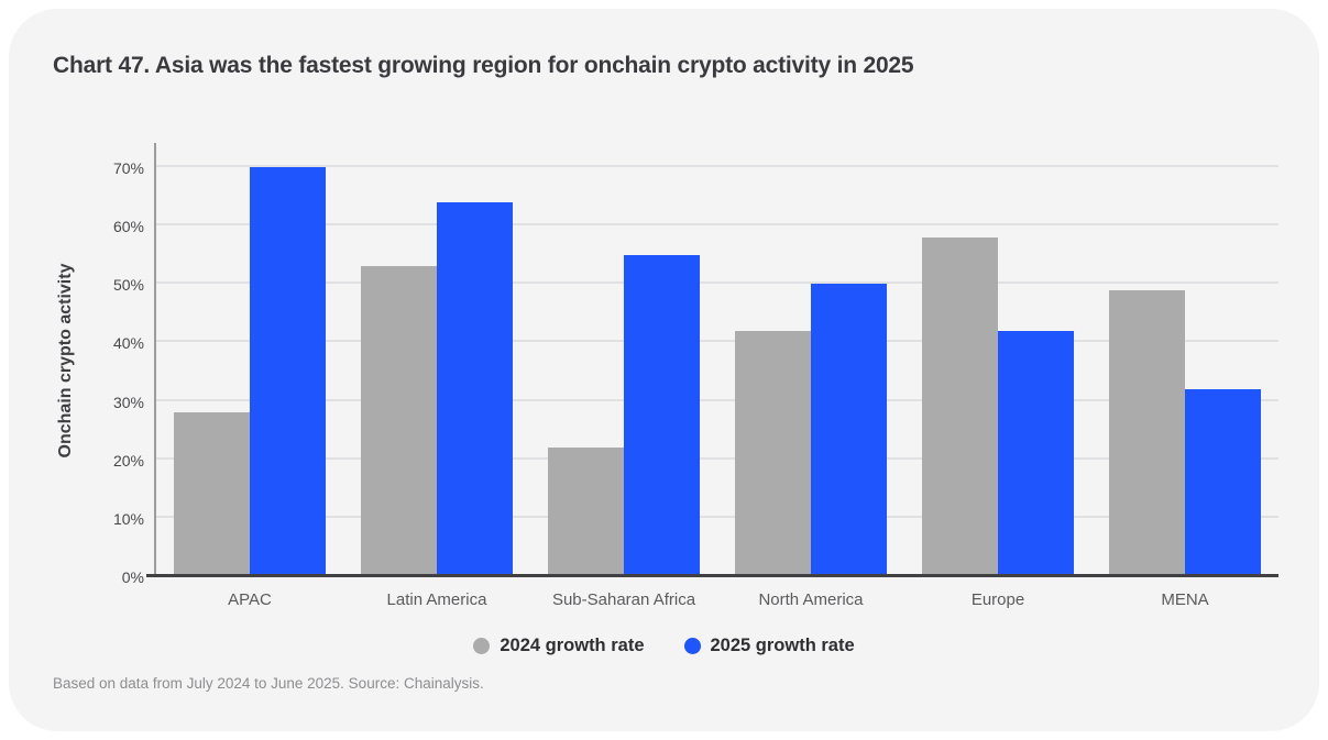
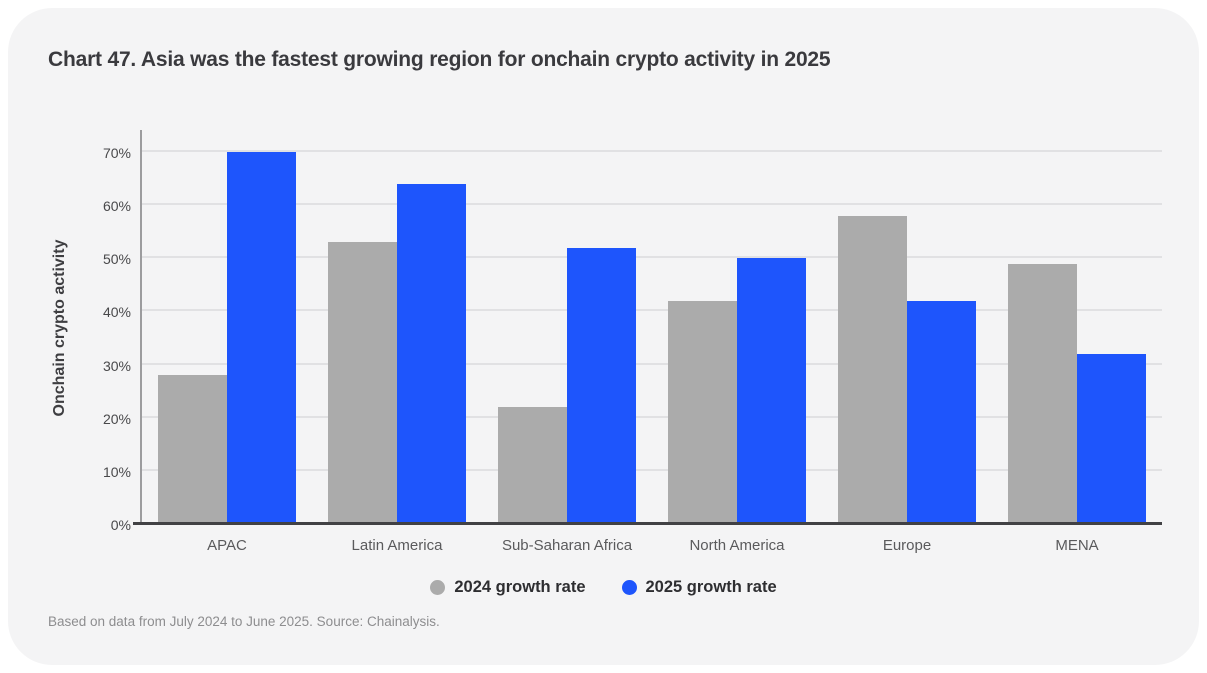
2025 growth rate/Sub-Saharan Africa: 55% -> 52%
